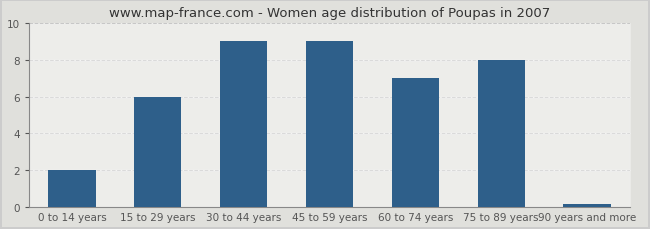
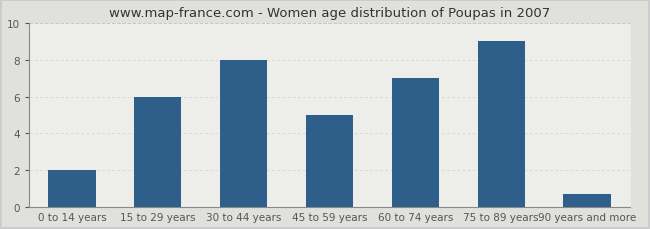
30 to 44 years: 9.0 -> 8.0
45 to 59 years: 9.0 -> 5.0
75 to 89 years: 8.0 -> 9.0
90 years and more: 0.1 -> 0.7
